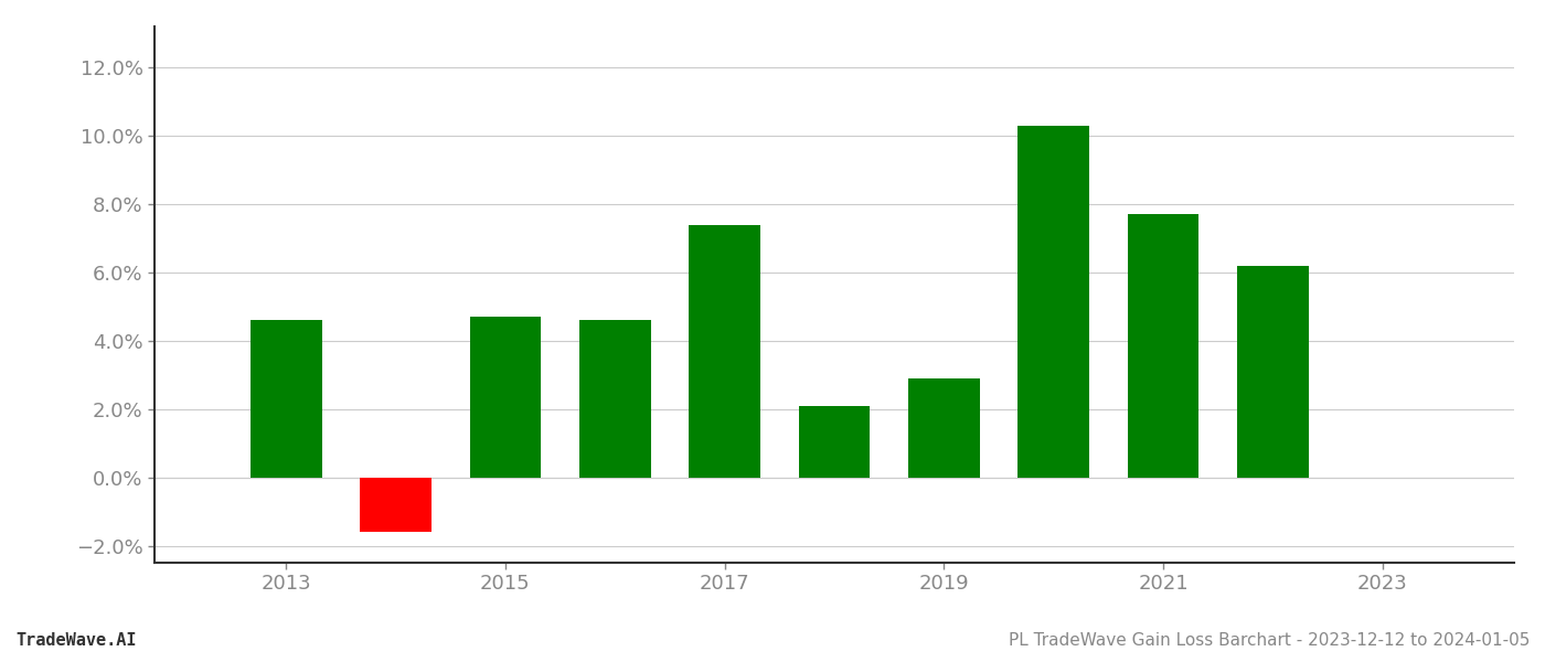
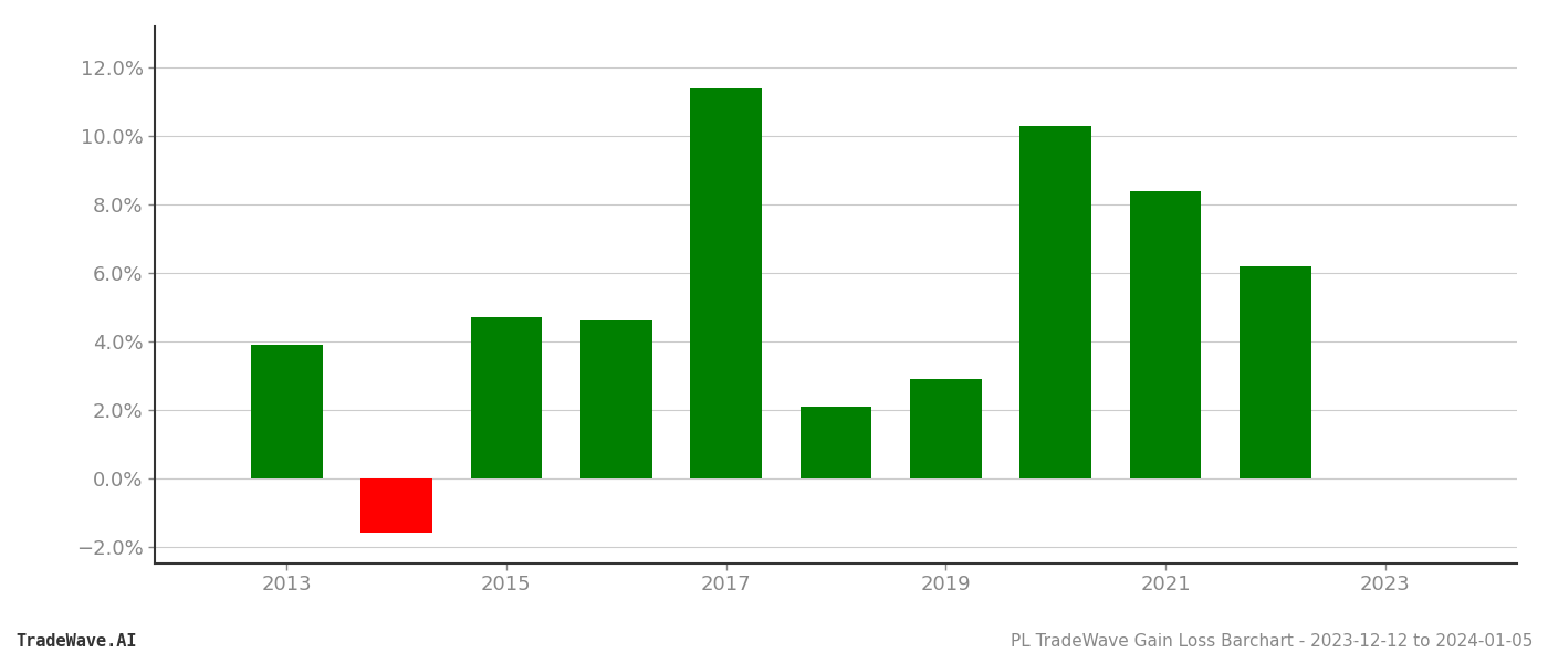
2013: 4.6% -> 3.9%
2017: 7.4% -> 11.4%
2021: 7.7% -> 8.4%
